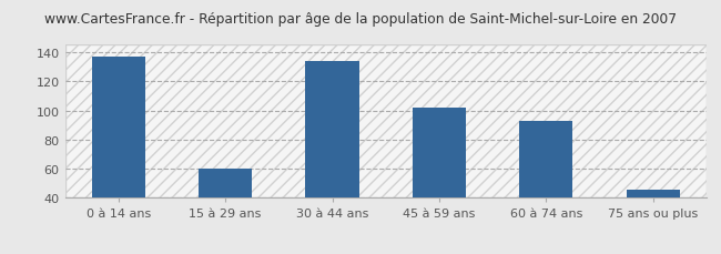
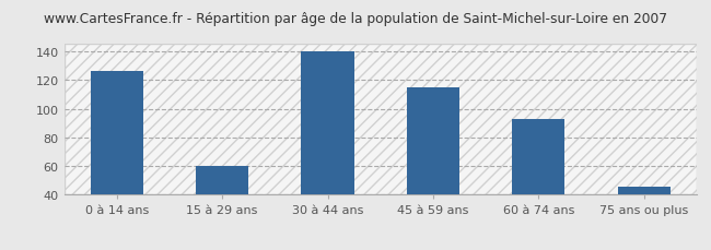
0 à 14 ans: 137 -> 126
30 à 44 ans: 134 -> 140
45 à 59 ans: 102 -> 115
